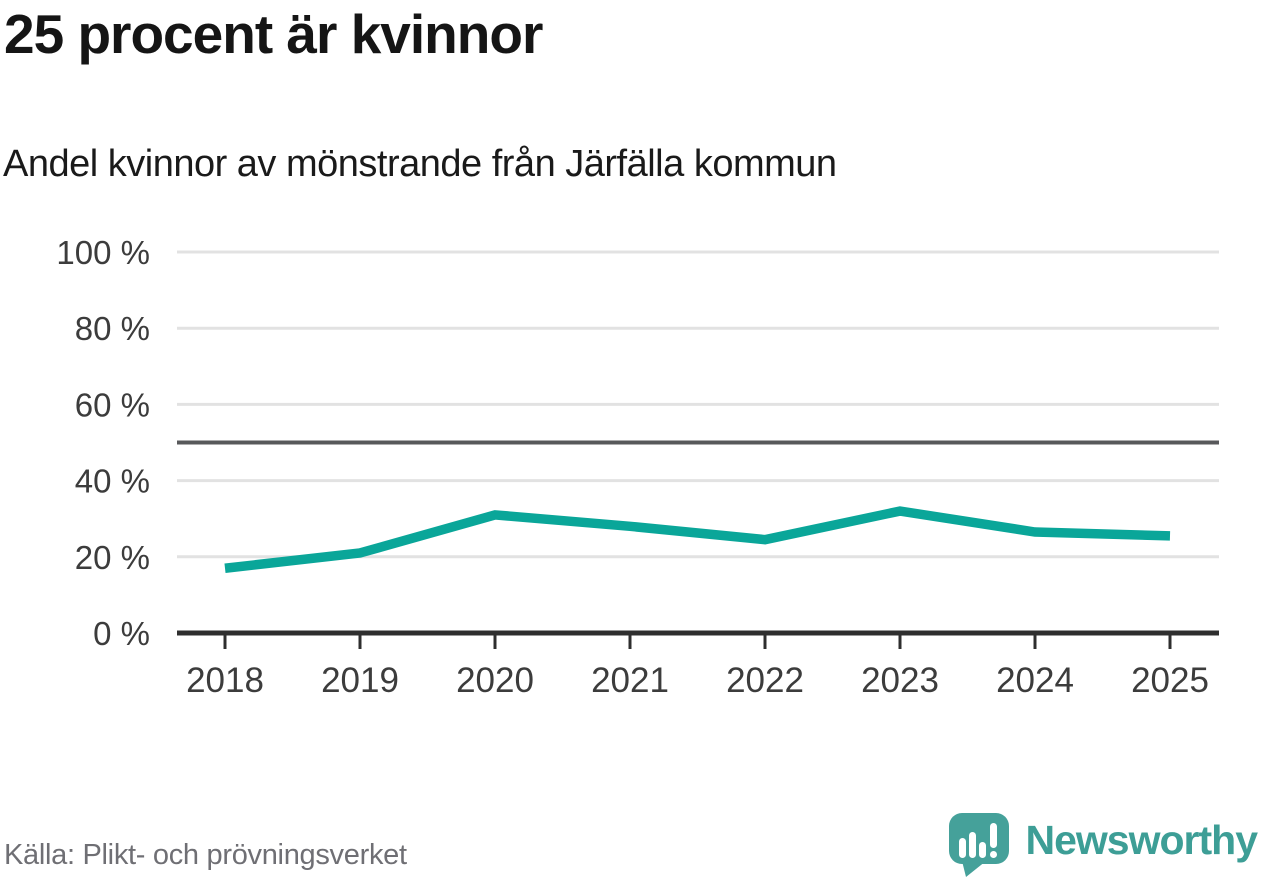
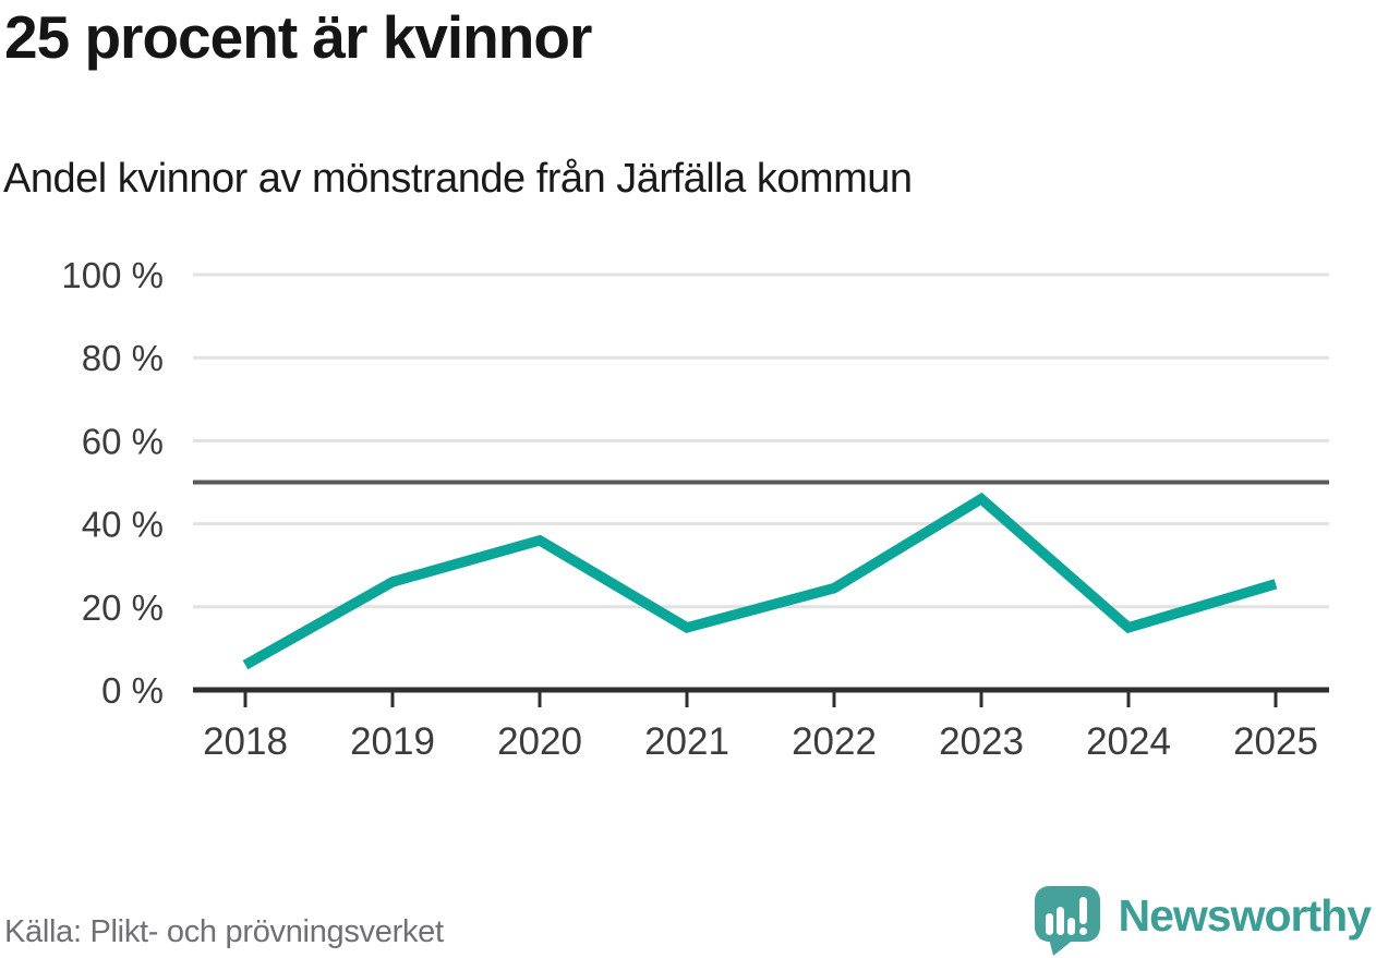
2018: 17% -> 6%
2019: 21% -> 26%
2020: 31% -> 36%
2021: 28% -> 15%
2023: 32% -> 46%
2024: 26% -> 15%
